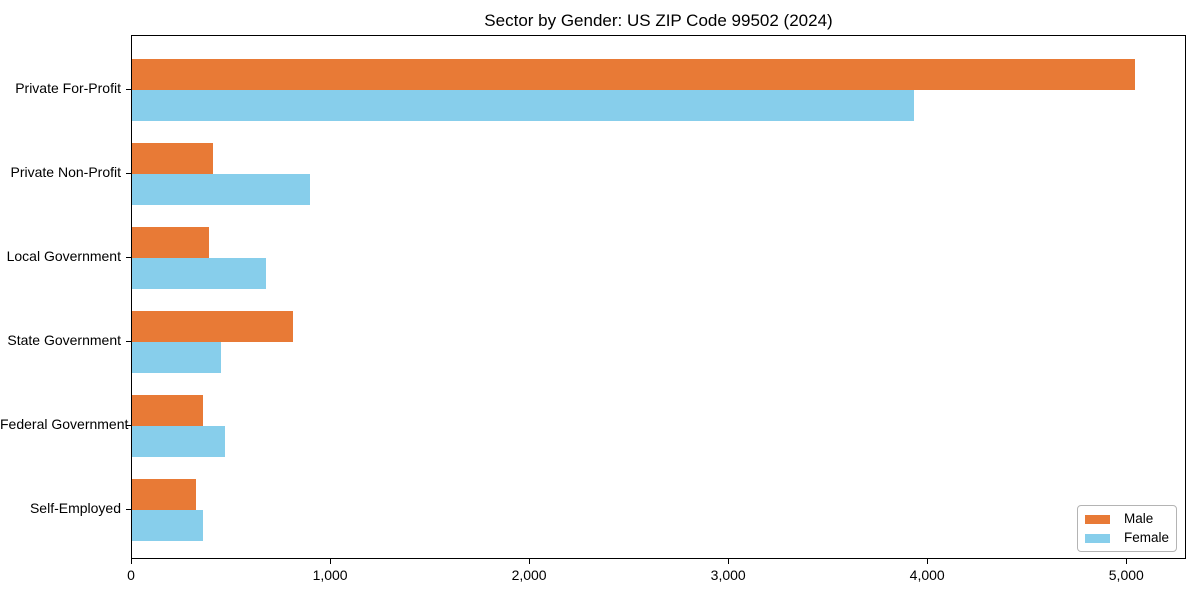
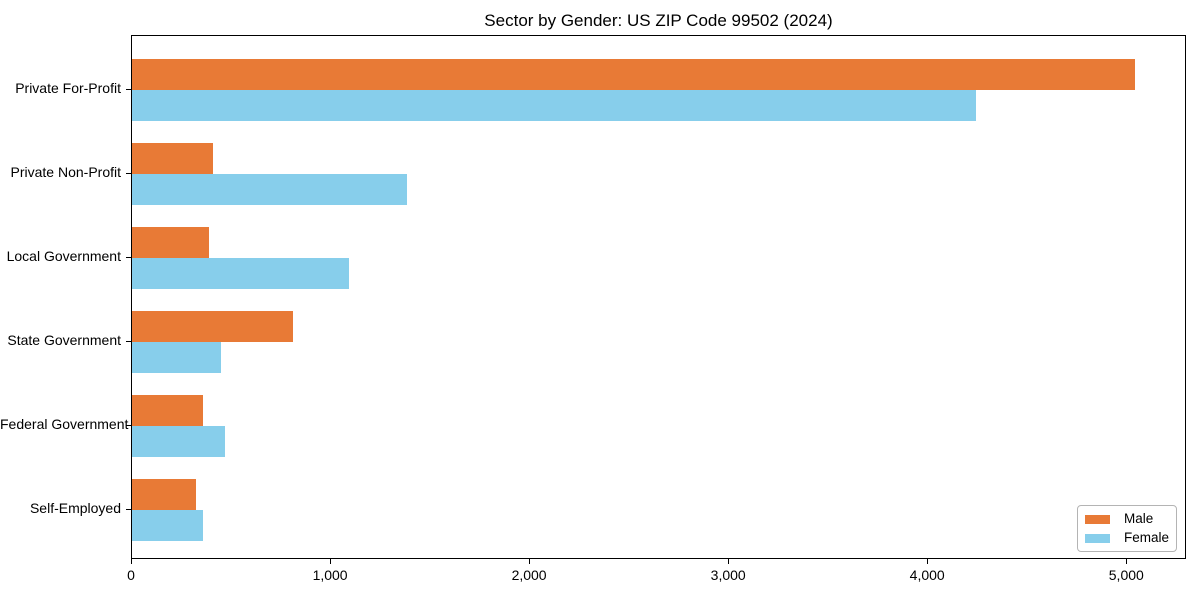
Female/Private For-Profit: 3930 -> 4240
Female/Private Non-Profit: 890 -> 1380
Female/Local Government: 670 -> 1090
